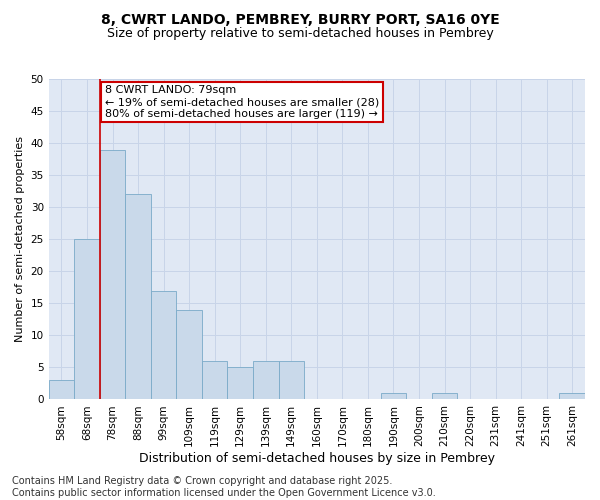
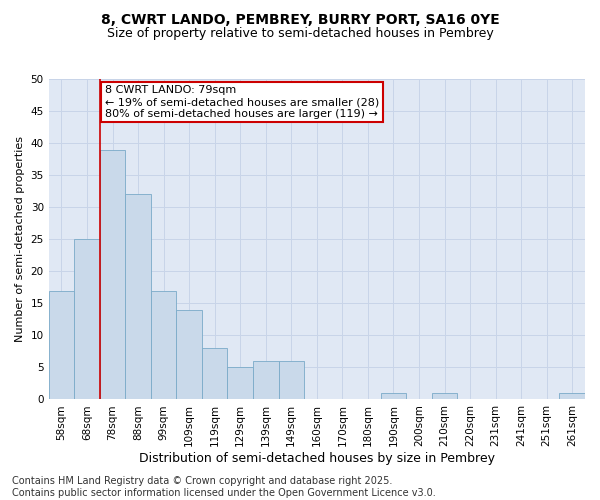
58sqm: 3 -> 17
119sqm: 6 -> 8
